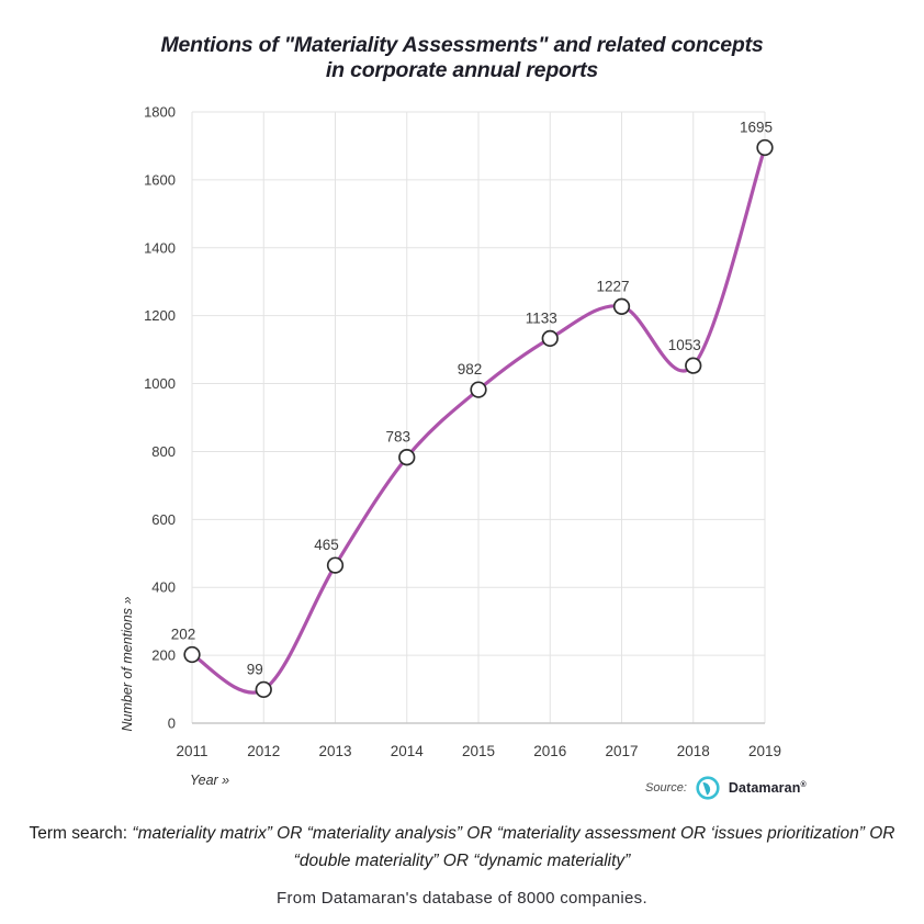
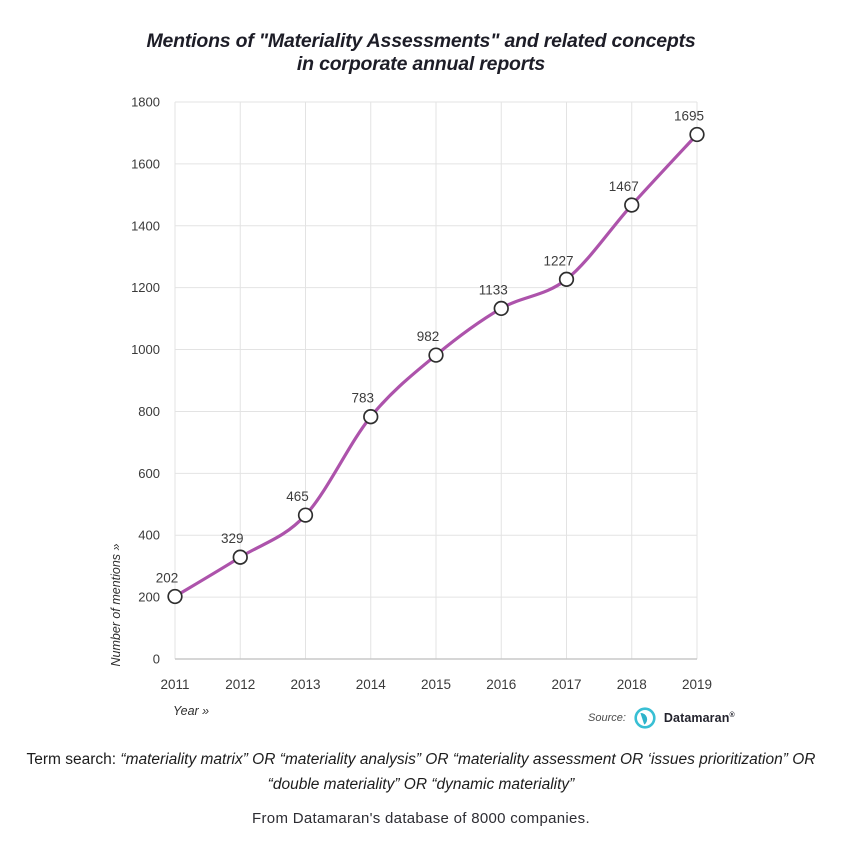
2012: 99 -> 329
2018: 1053 -> 1467
